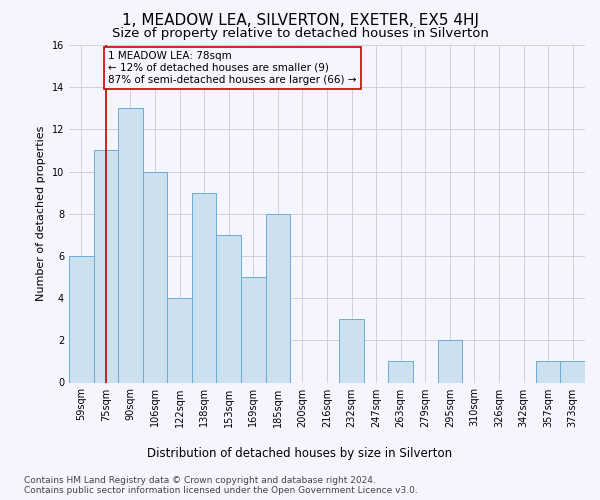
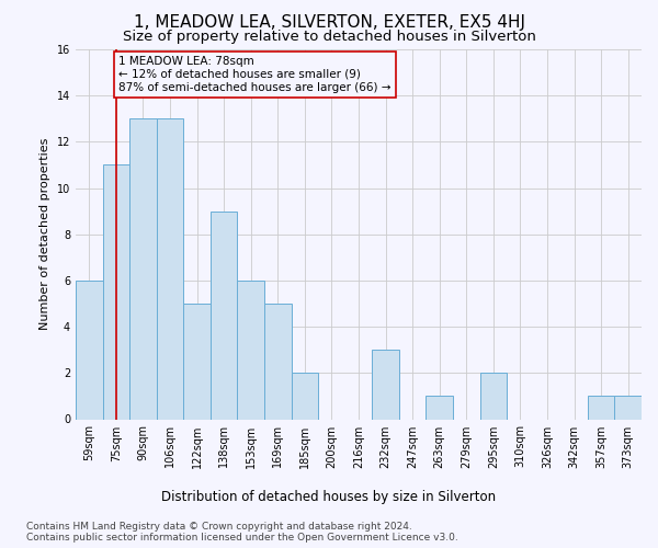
106sqm: 10 -> 13
122sqm: 4 -> 5
153sqm: 7 -> 6
185sqm: 8 -> 2
